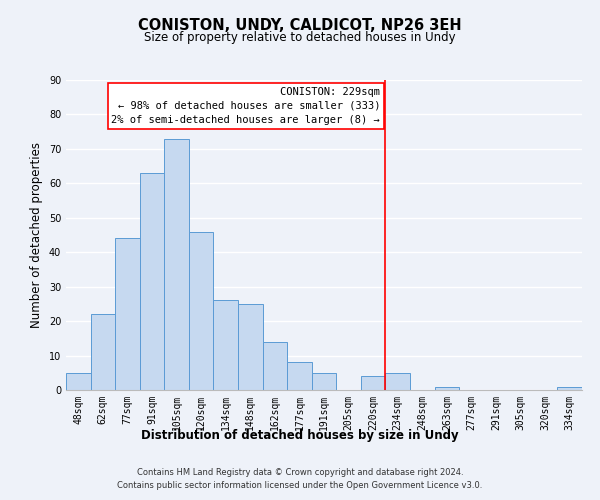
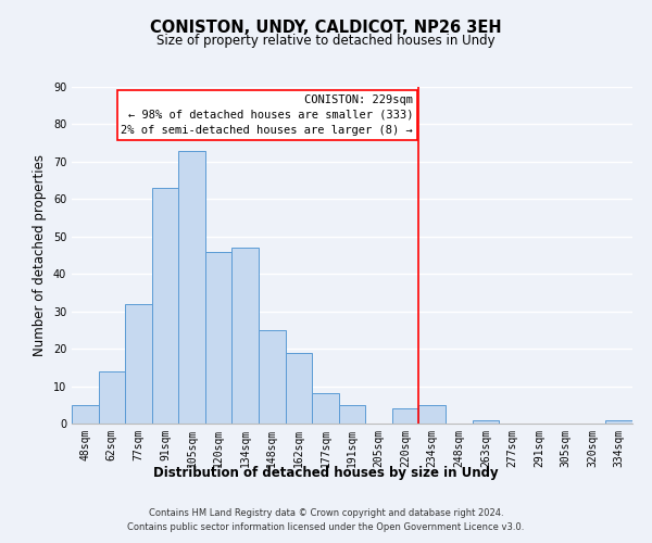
62sqm: 22 -> 14
77sqm: 44 -> 32
134sqm: 26 -> 47
162sqm: 14 -> 19
